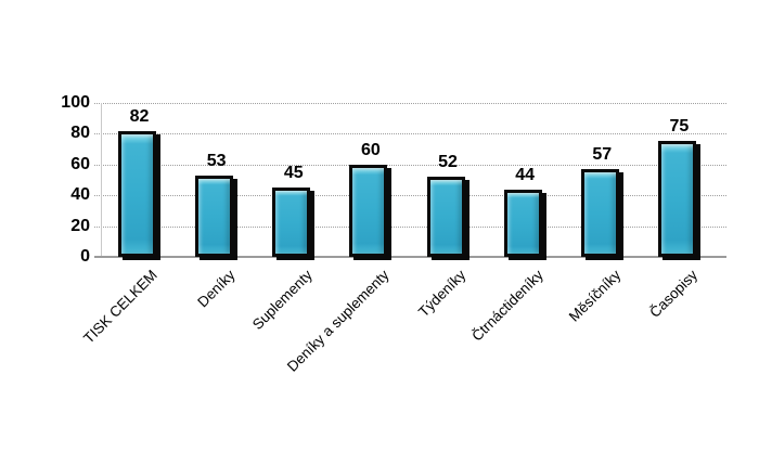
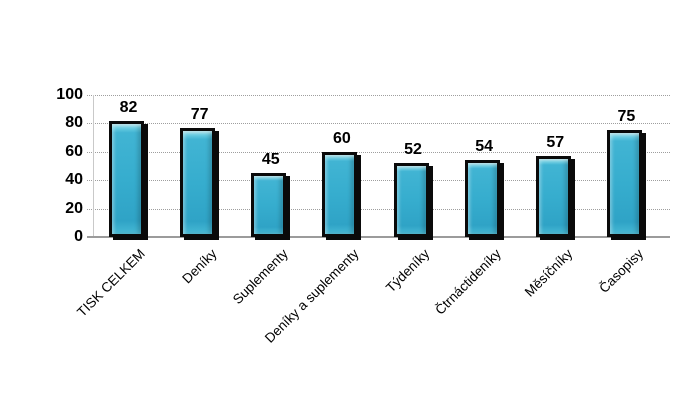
Deníky: 53 -> 77
Čtrnáctideníky: 44 -> 54
